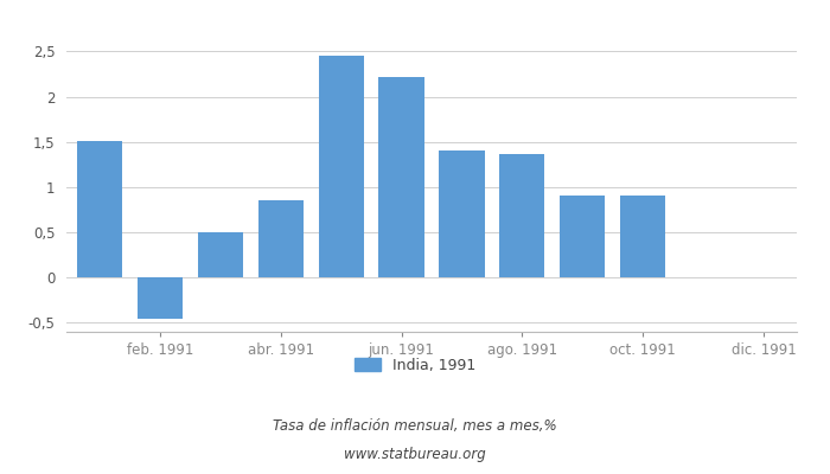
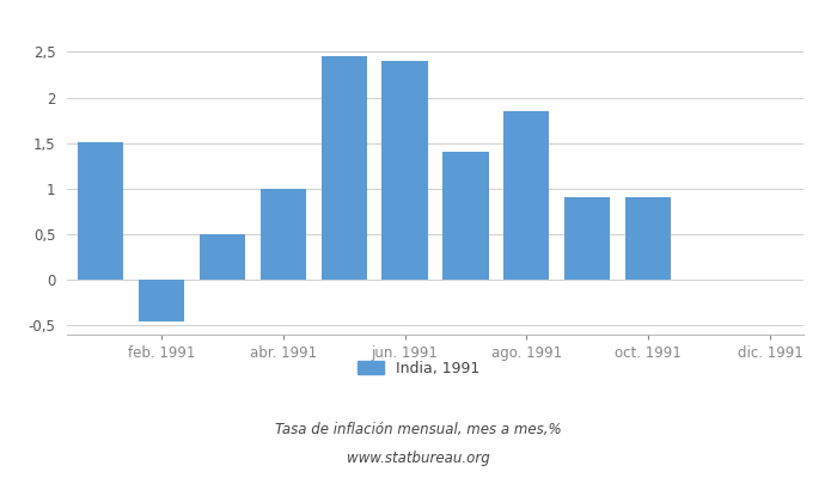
abr. 1991: 0,86 -> 1,00
jun. 1991: 2,22 -> 2,40
ago. 1991: 1,36 -> 1,85
